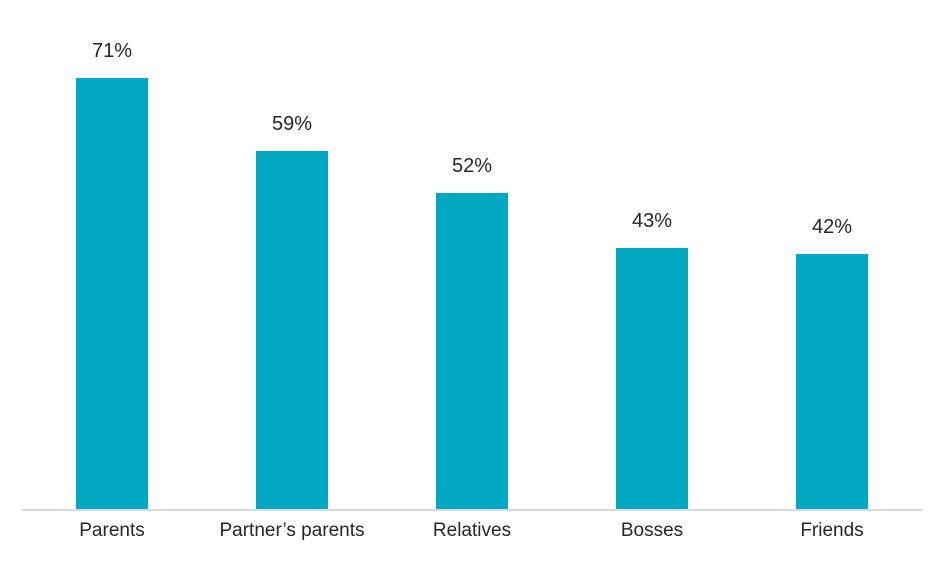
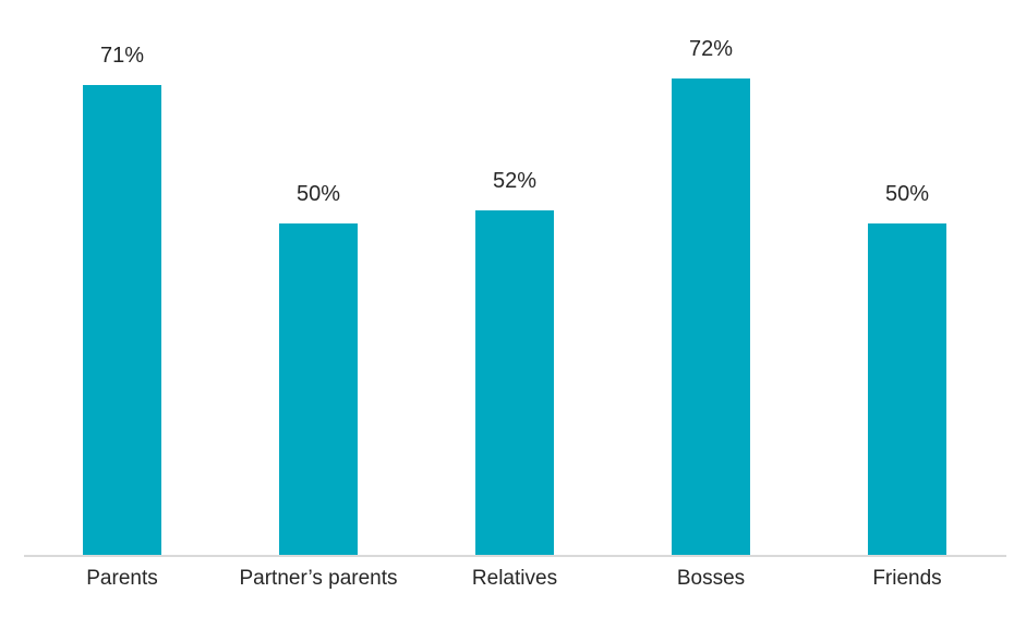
Partner’s parents: 59% -> 50%
Bosses: 43% -> 72%
Friends: 42% -> 50%
